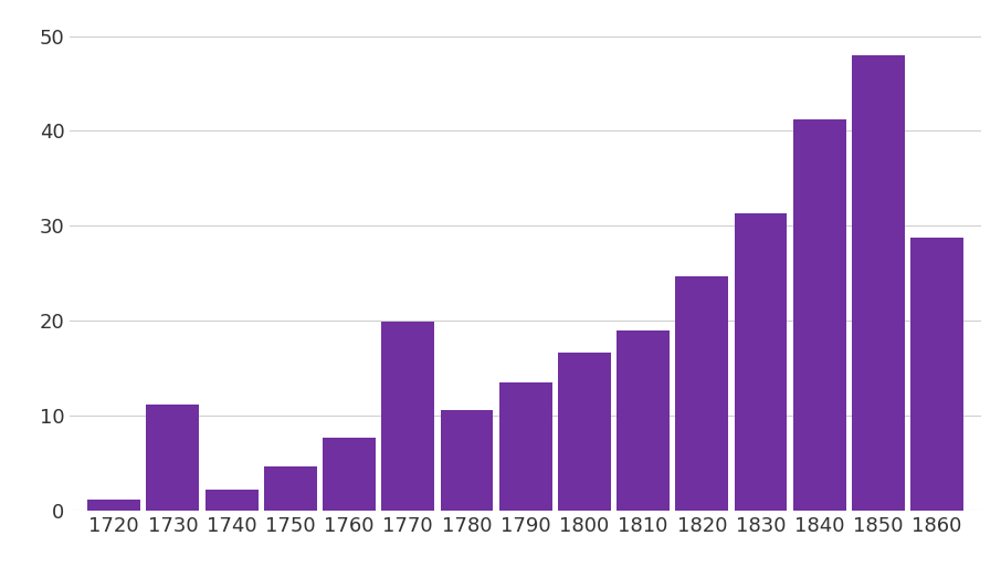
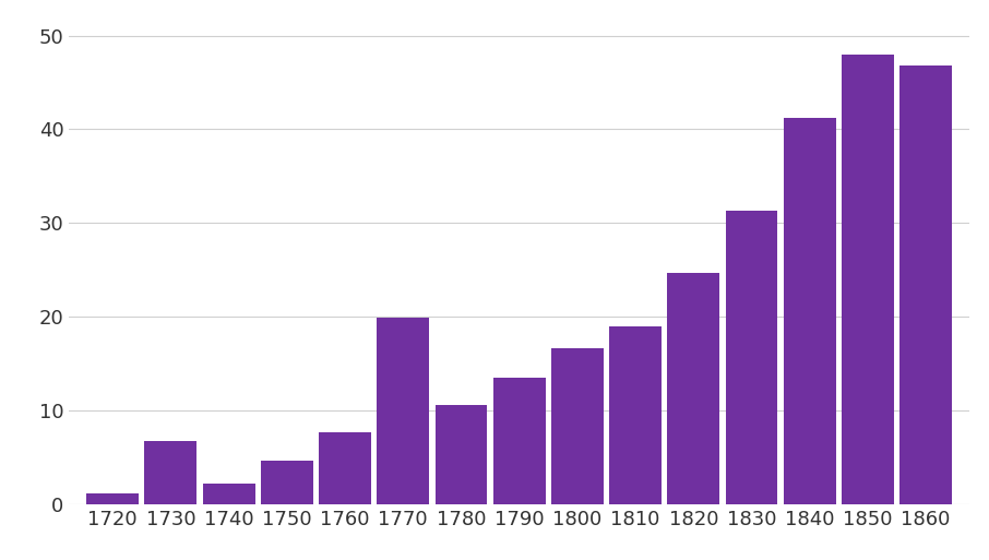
1730: 11.2 -> 6.7
1860: 28.8 -> 46.8
